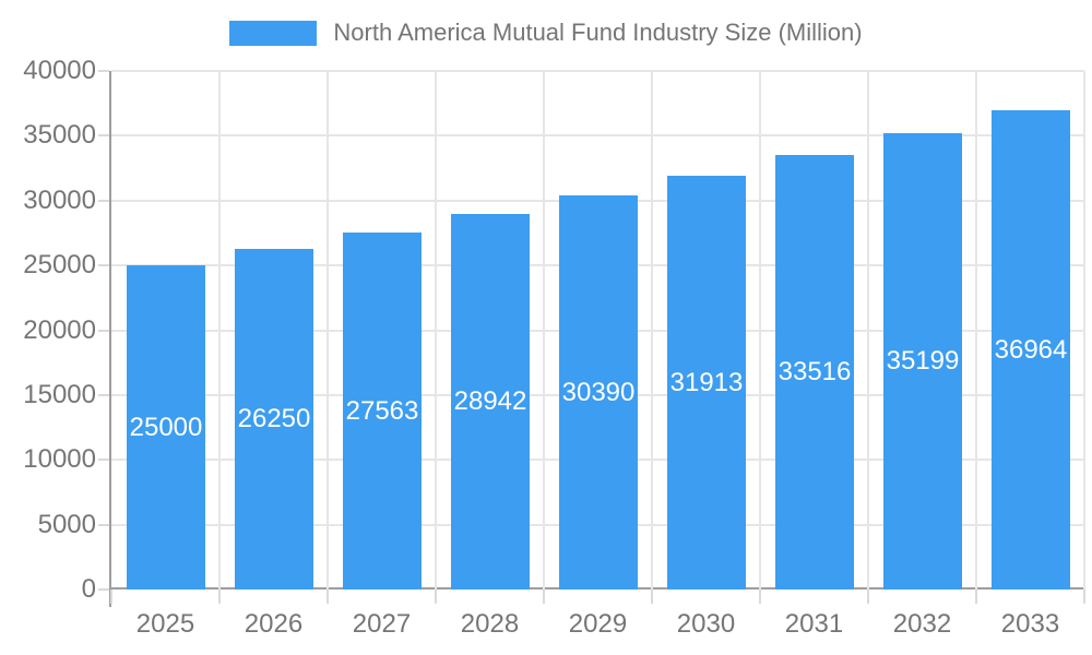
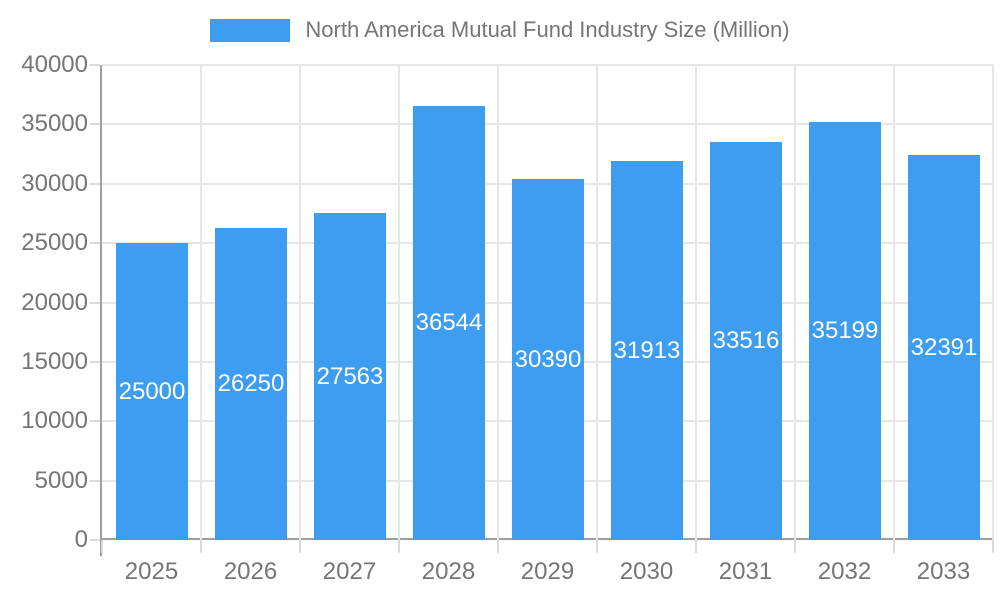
2028: 28942 -> 36544
2033: 36964 -> 32391
